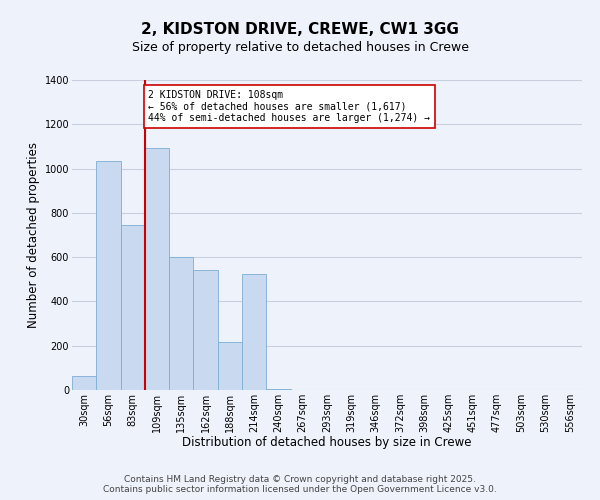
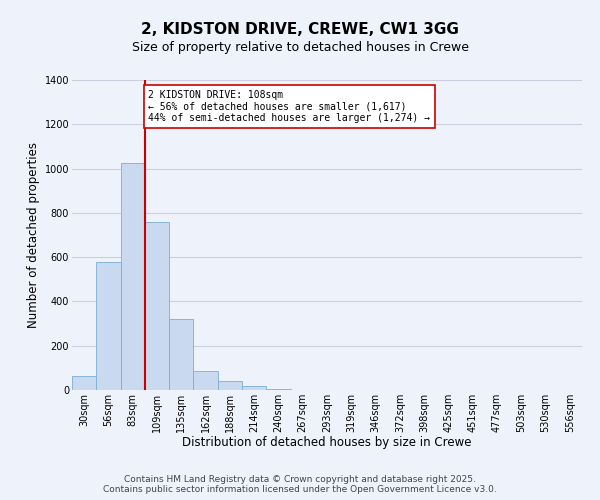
56sqm: 1035 -> 580
83sqm: 745 -> 1025
109sqm: 1095 -> 760
135sqm: 600 -> 320
162sqm: 540 -> 88
188sqm: 215 -> 40
214sqm: 525 -> 18
